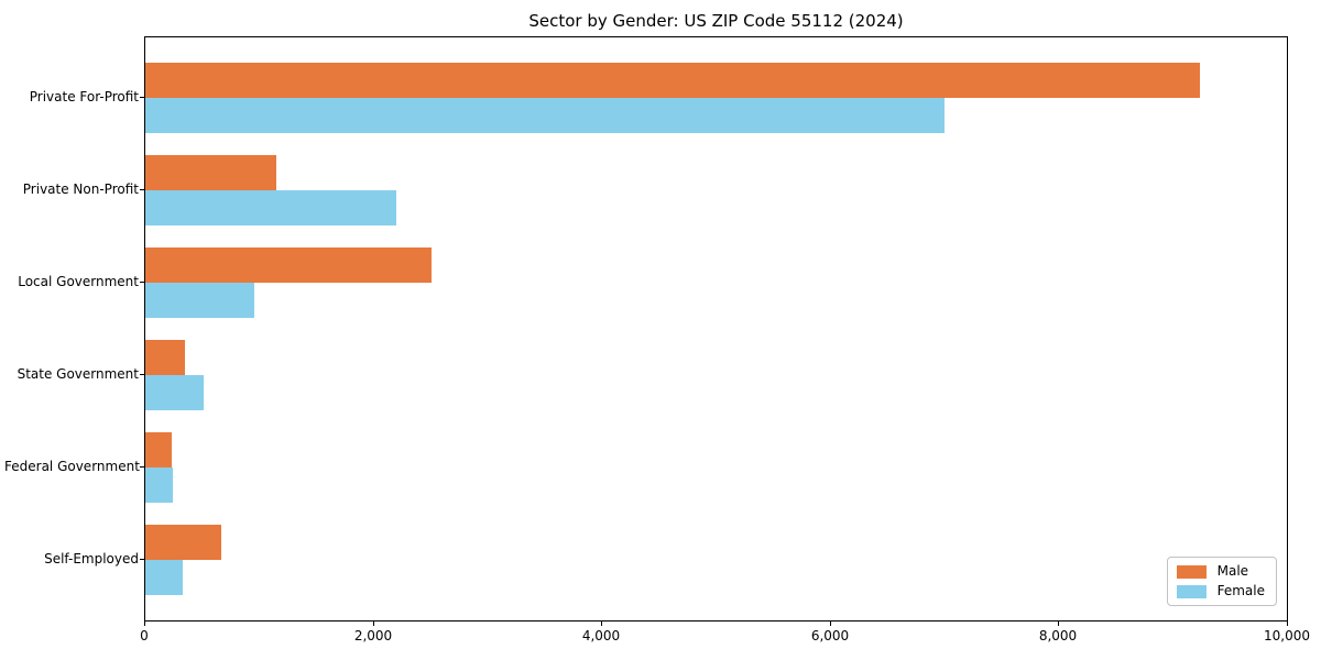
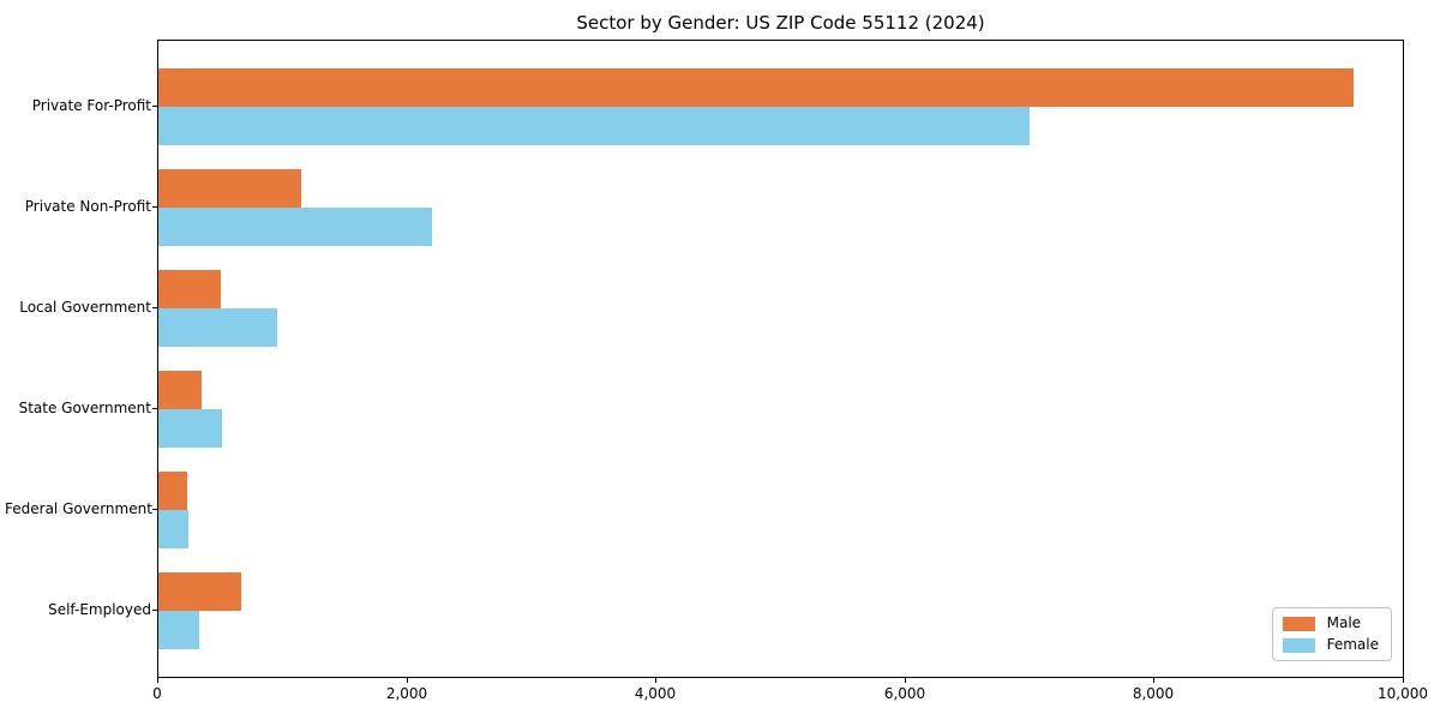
Male/Private For-Profit: 9240 -> 9600
Male/Local Government: 2510 -> 500
